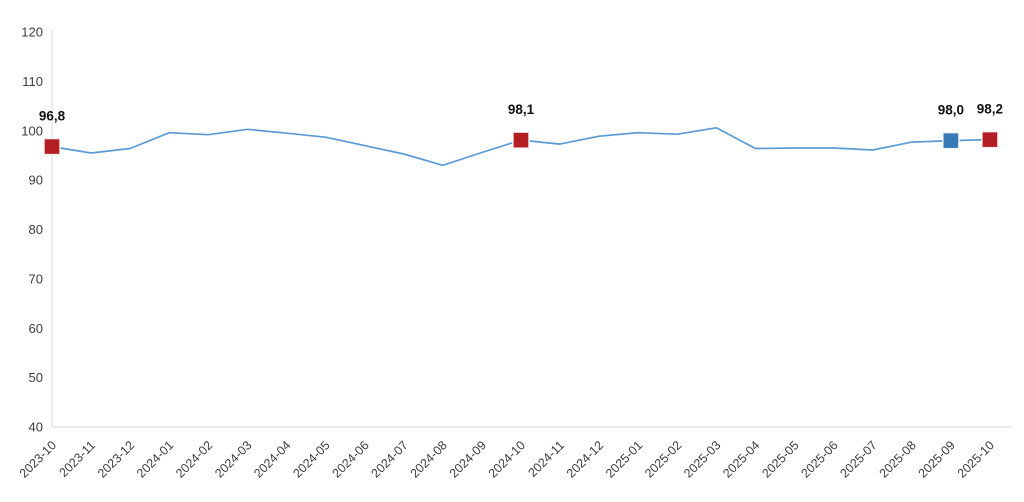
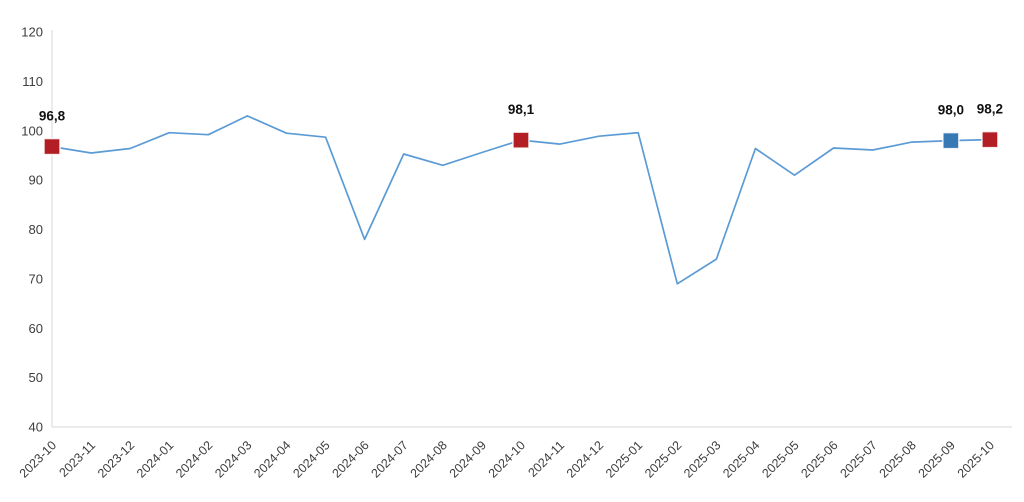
2024-03: 100 -> 103
2024-06: 97 -> 78
2025-02: 99 -> 69
2025-03: 101 -> 74
2025-05: 96 -> 91
